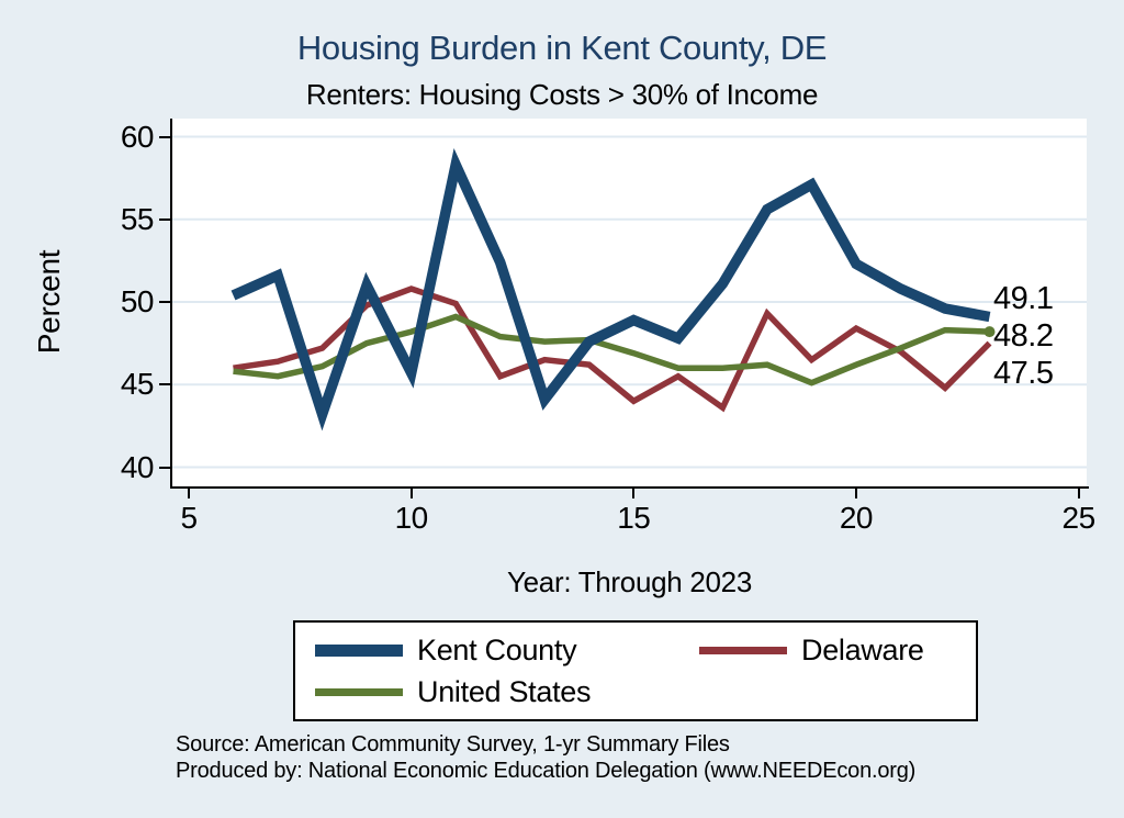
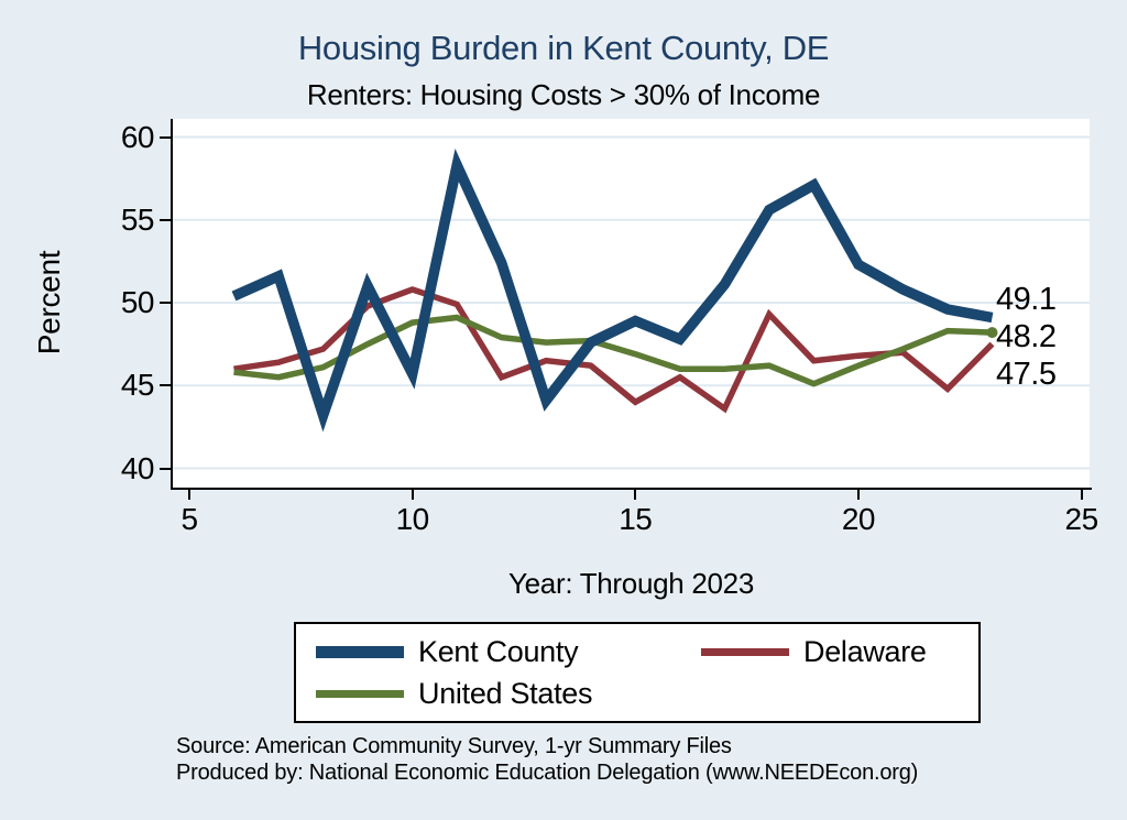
United States/10: 48.2 -> 48.8
Delaware/20: 48.4 -> 46.8
